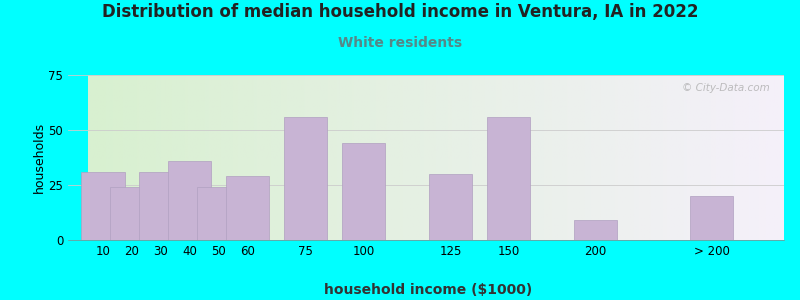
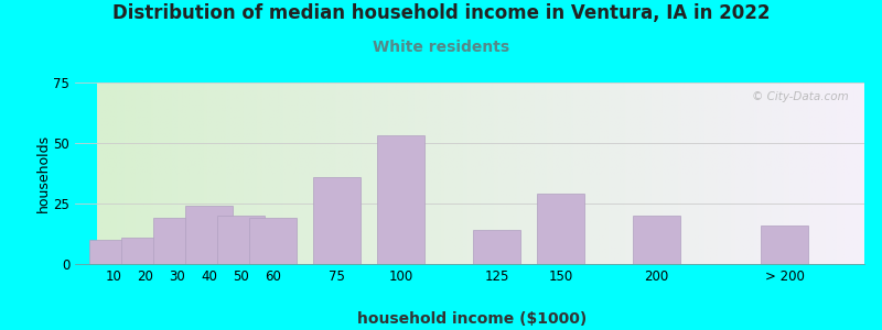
10: 31 -> 10
20: 24 -> 11
30: 31 -> 19
40: 36 -> 24
50: 24 -> 20
60: 29 -> 19
75: 56 -> 36
100: 44 -> 53
125: 30 -> 14
150: 56 -> 29
200: 9 -> 20
> 200: 20 -> 16
